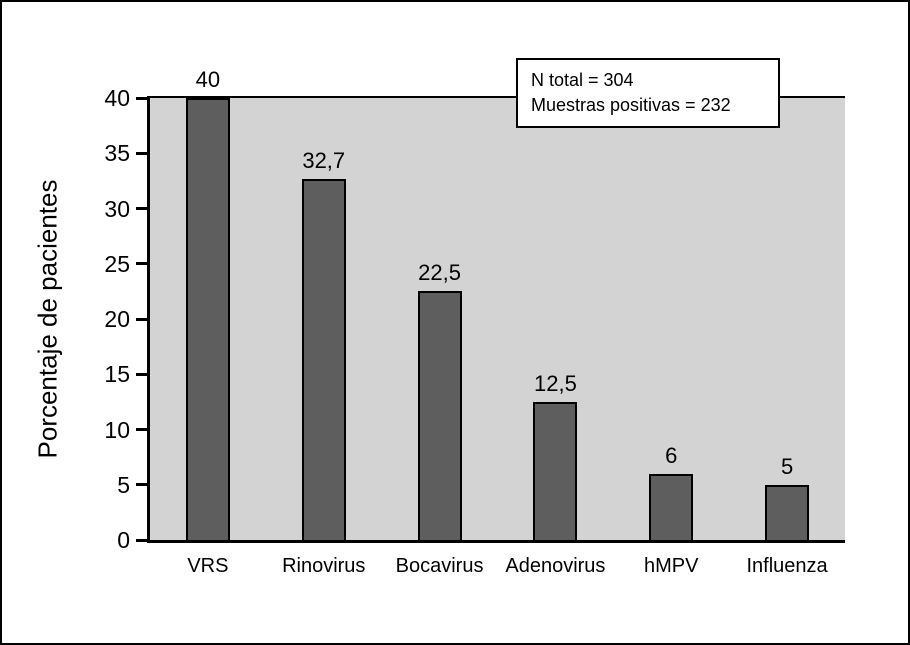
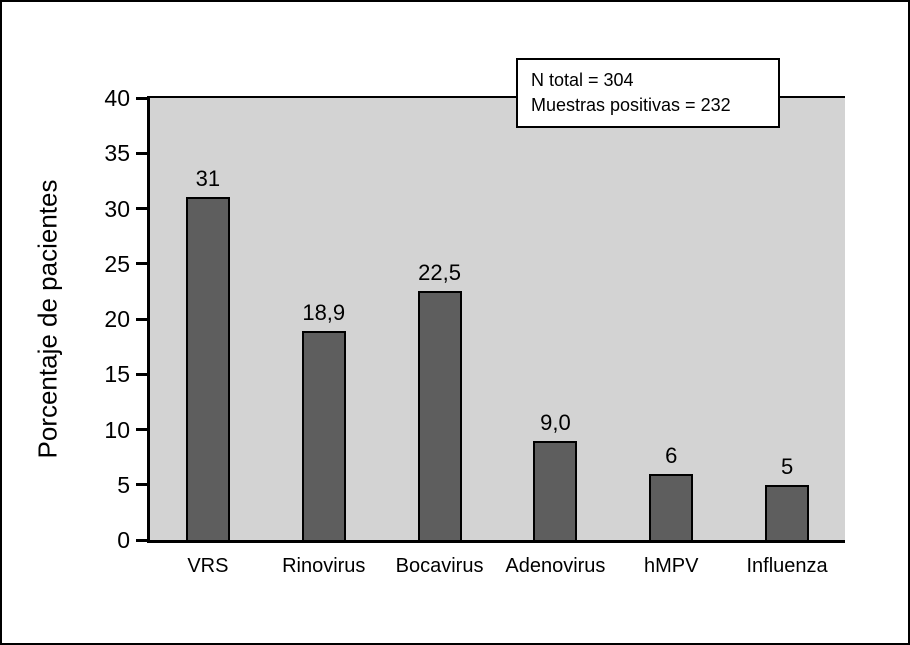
VRS: 40 -> 31
Rinovirus: 32,7 -> 18,9
Adenovirus: 12,5 -> 9,0
